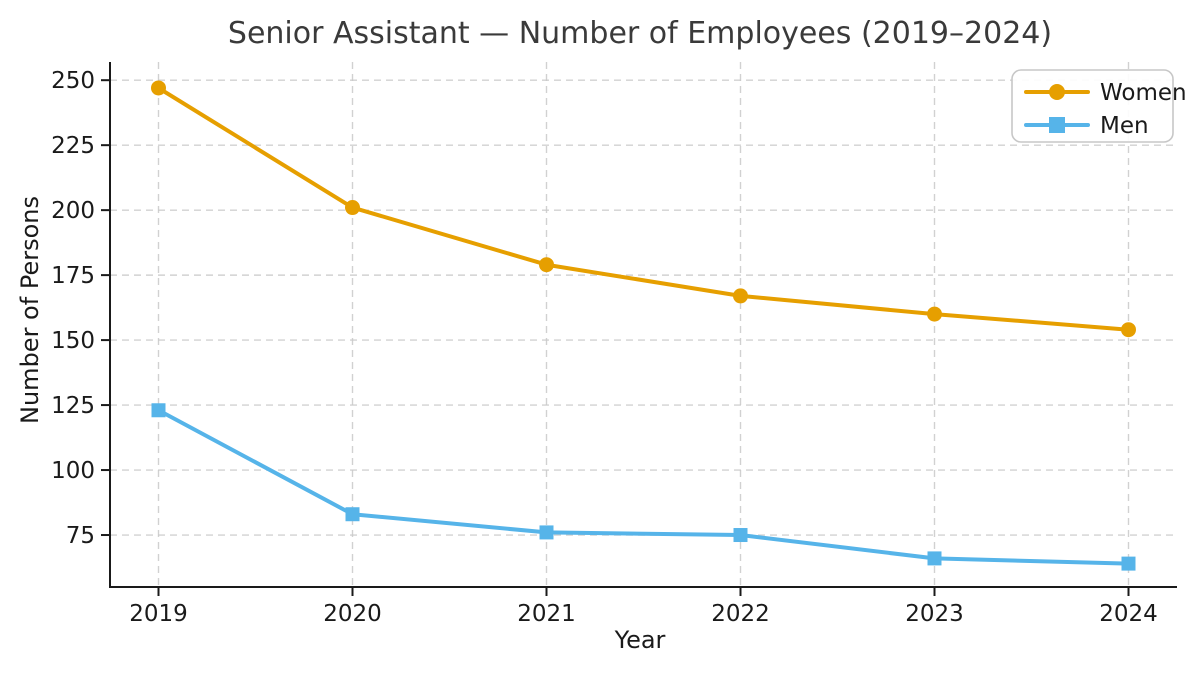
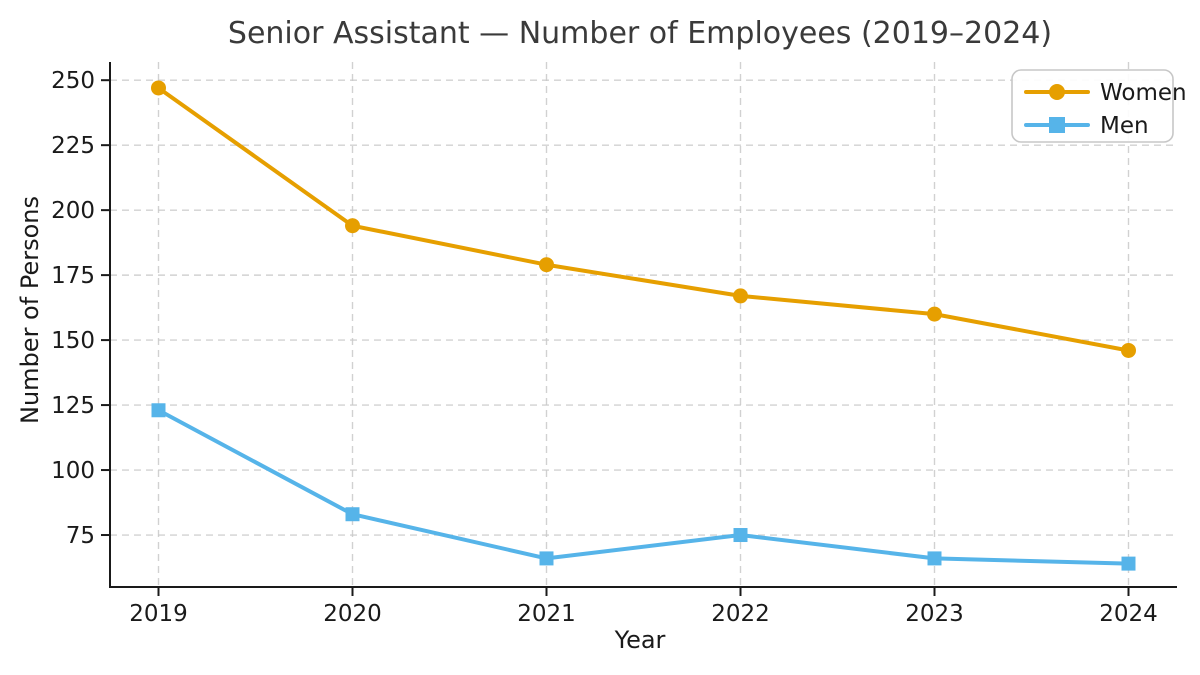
Women/2020: 201 -> 194
Men/2021: 76 -> 66
Women/2024: 154 -> 146
